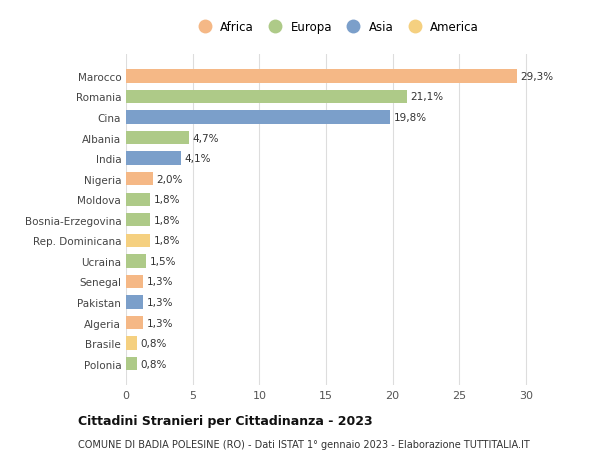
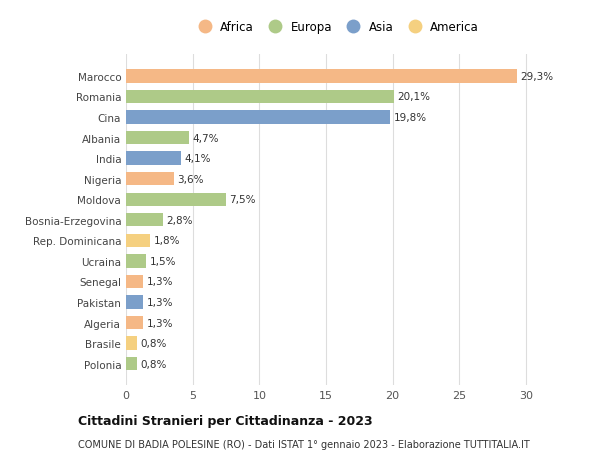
Romania: 21,1% -> 20,1%
Nigeria: 2,0% -> 3,6%
Moldova: 1,8% -> 7,5%
Bosnia-Erzegovina: 1,8% -> 2,8%
